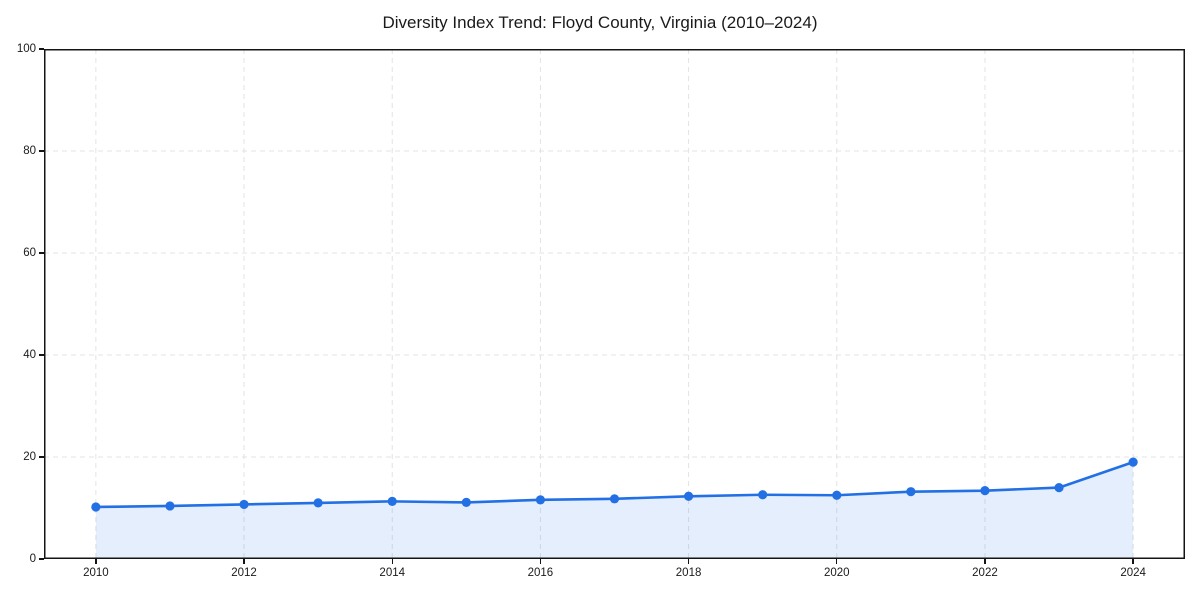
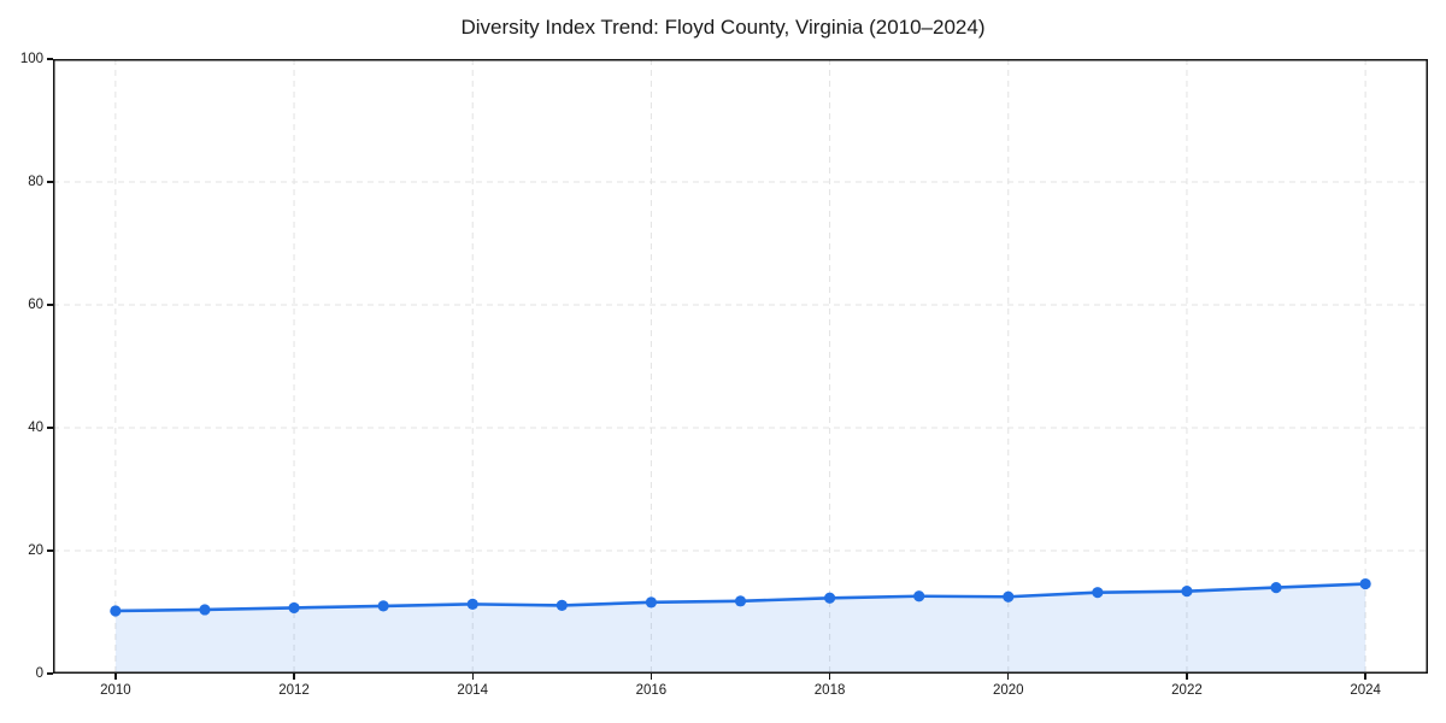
2024: 19 -> 15
